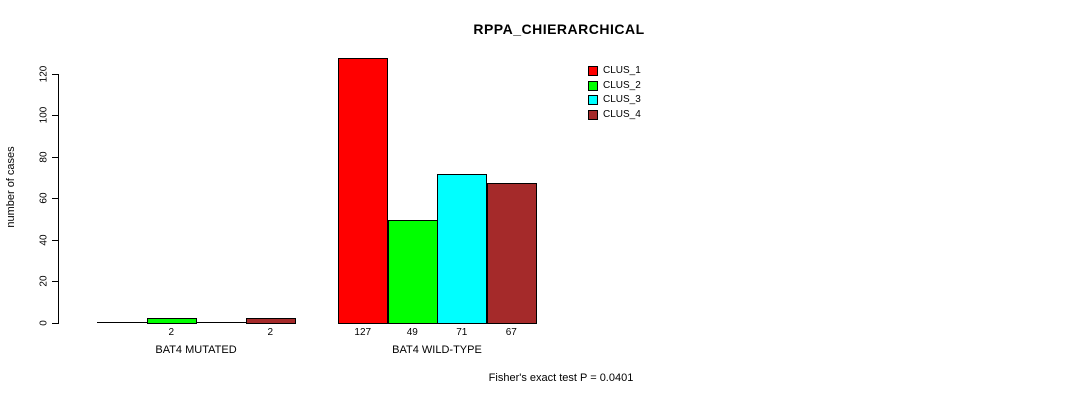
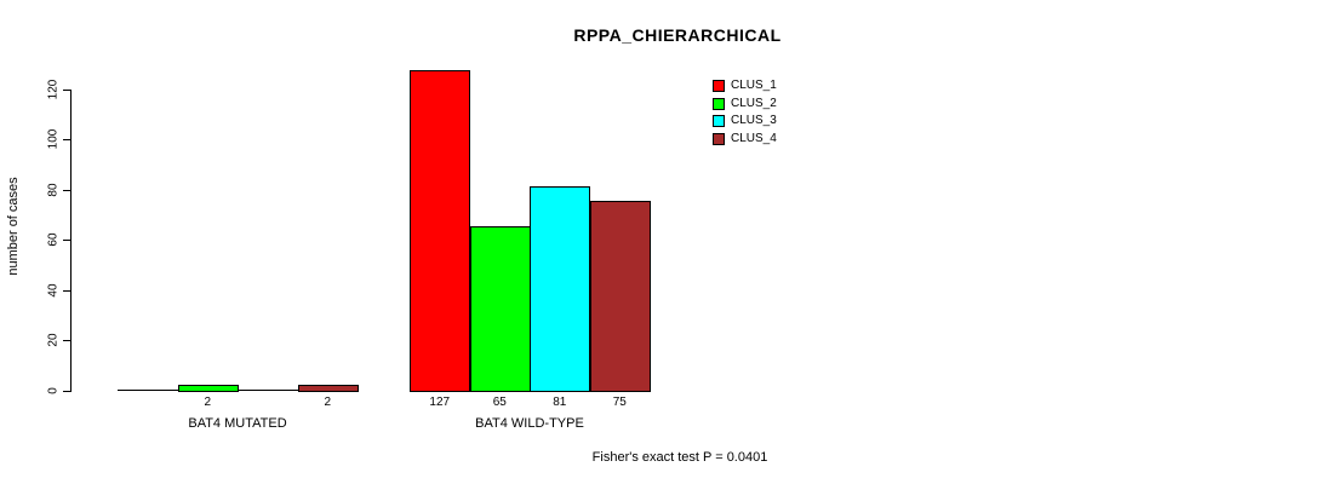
CLUS_2/BAT4 WILD-TYPE: 49 -> 65
CLUS_3/BAT4 WILD-TYPE: 71 -> 81
CLUS_4/BAT4 WILD-TYPE: 67 -> 75
